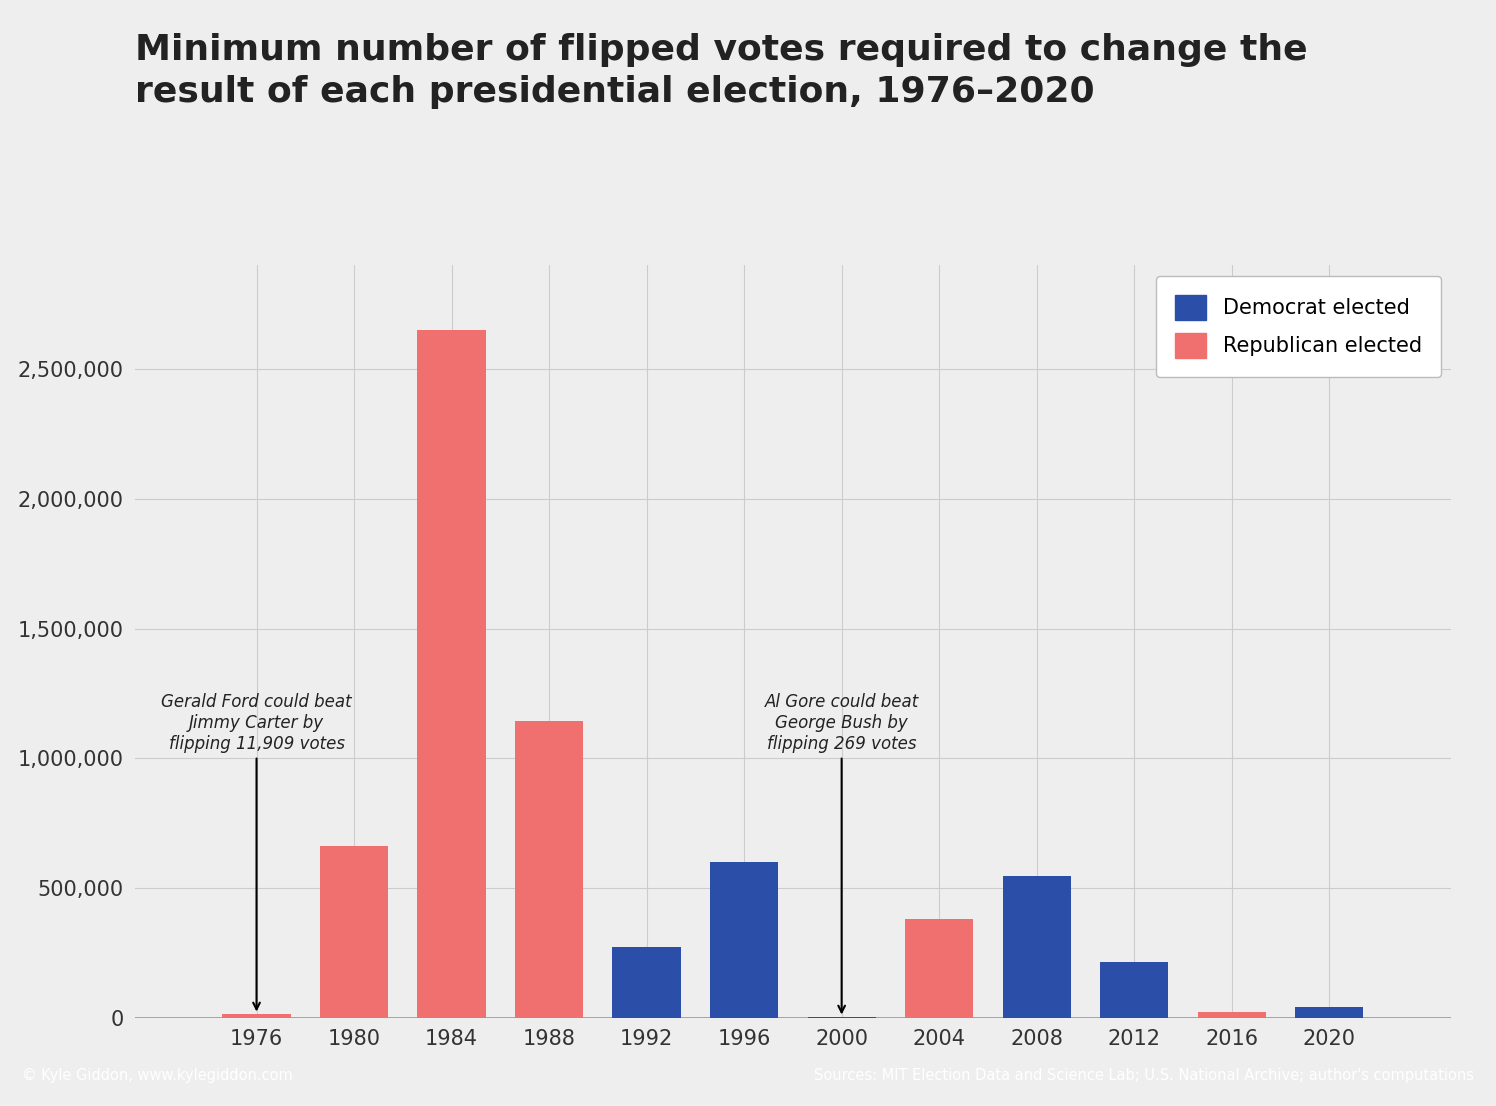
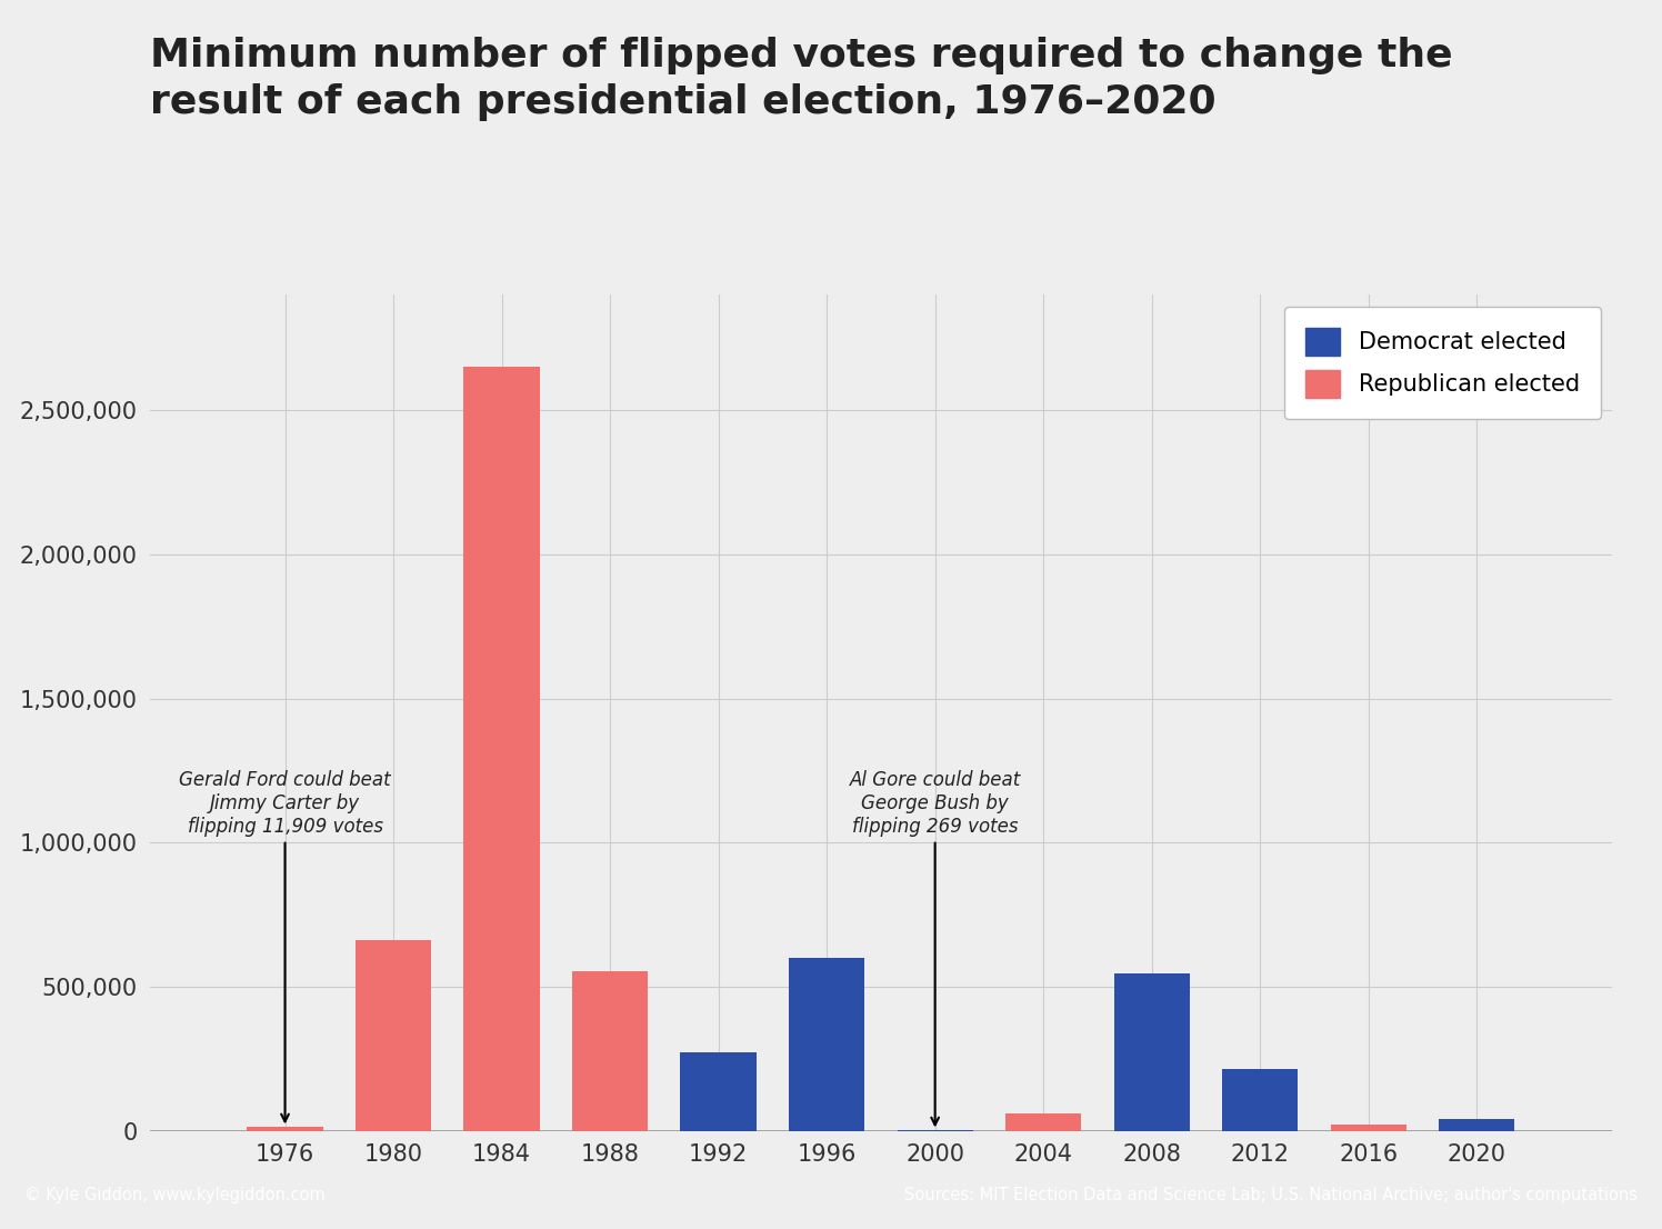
1988: 1,145,000 -> 555,000
2004: 380,000 -> 60,000
